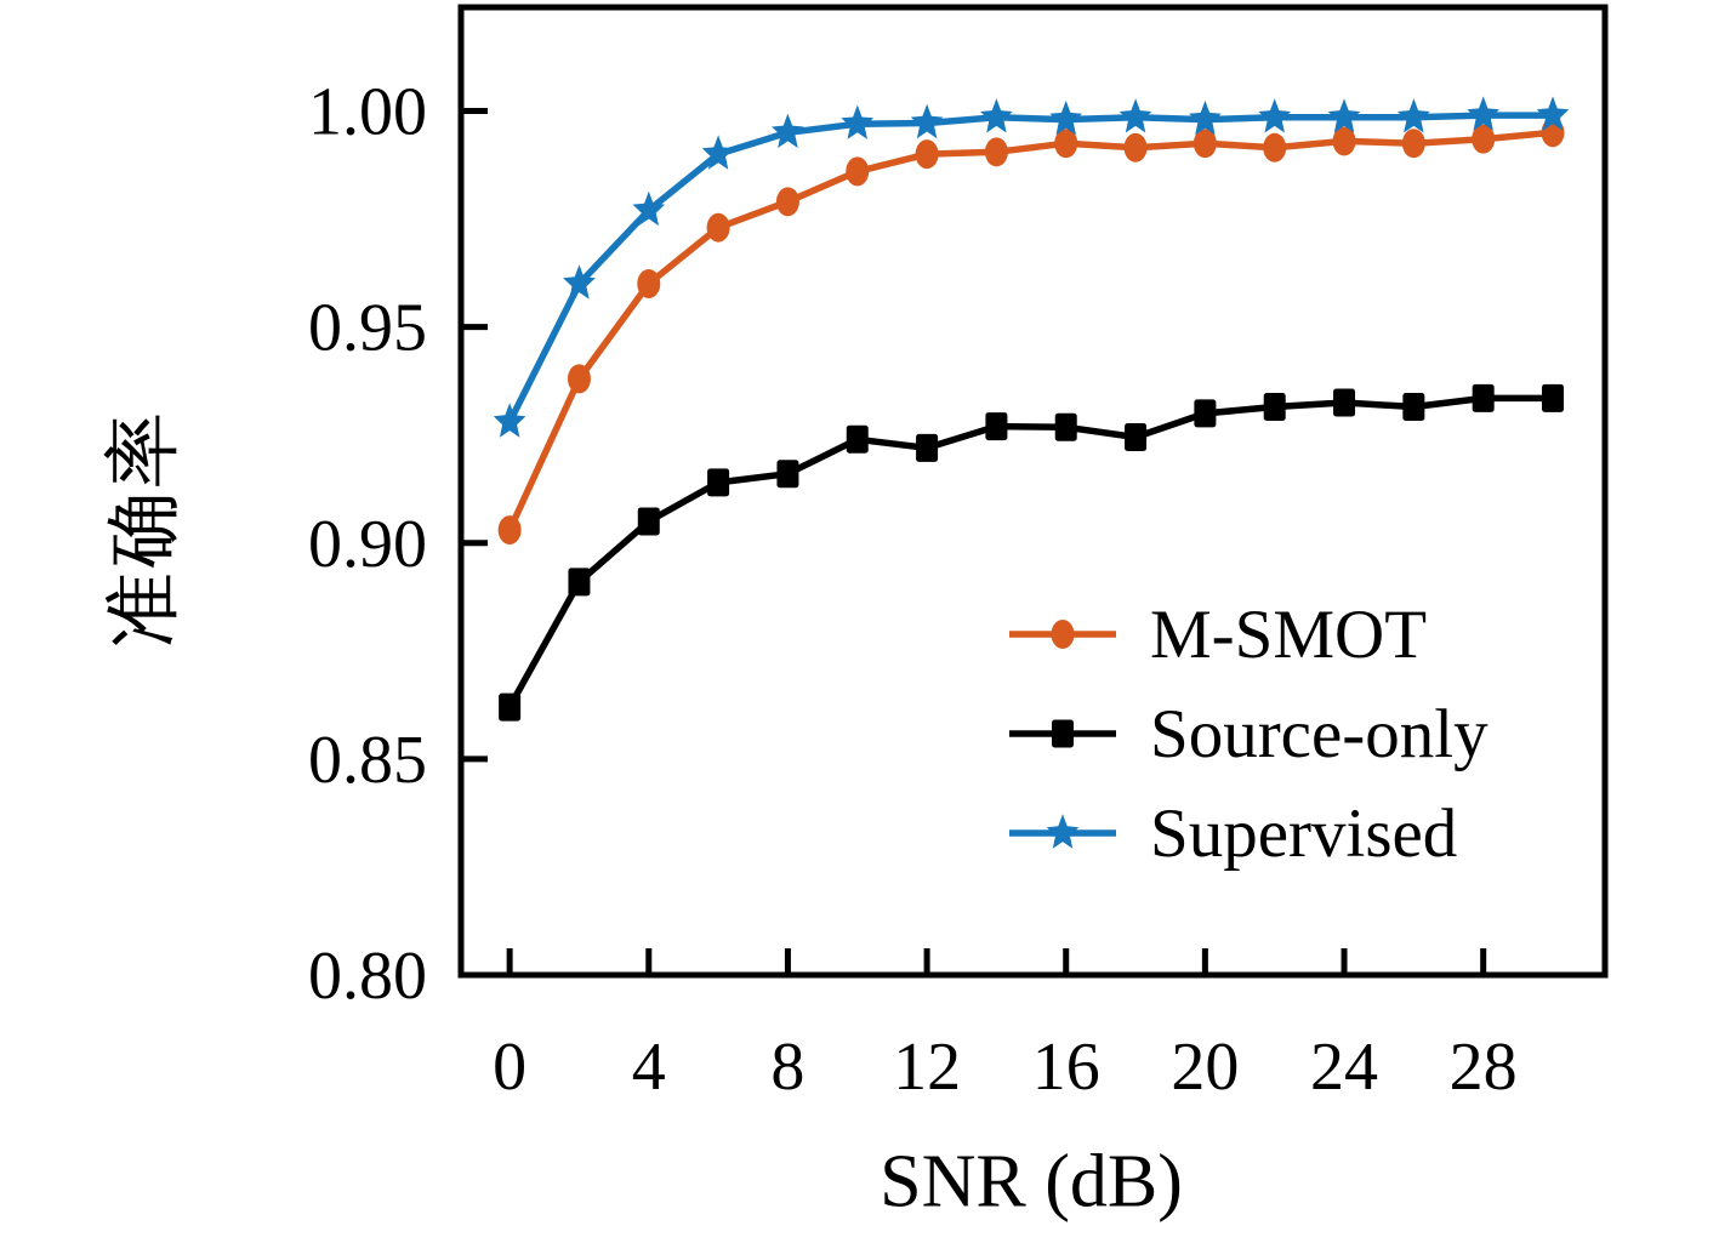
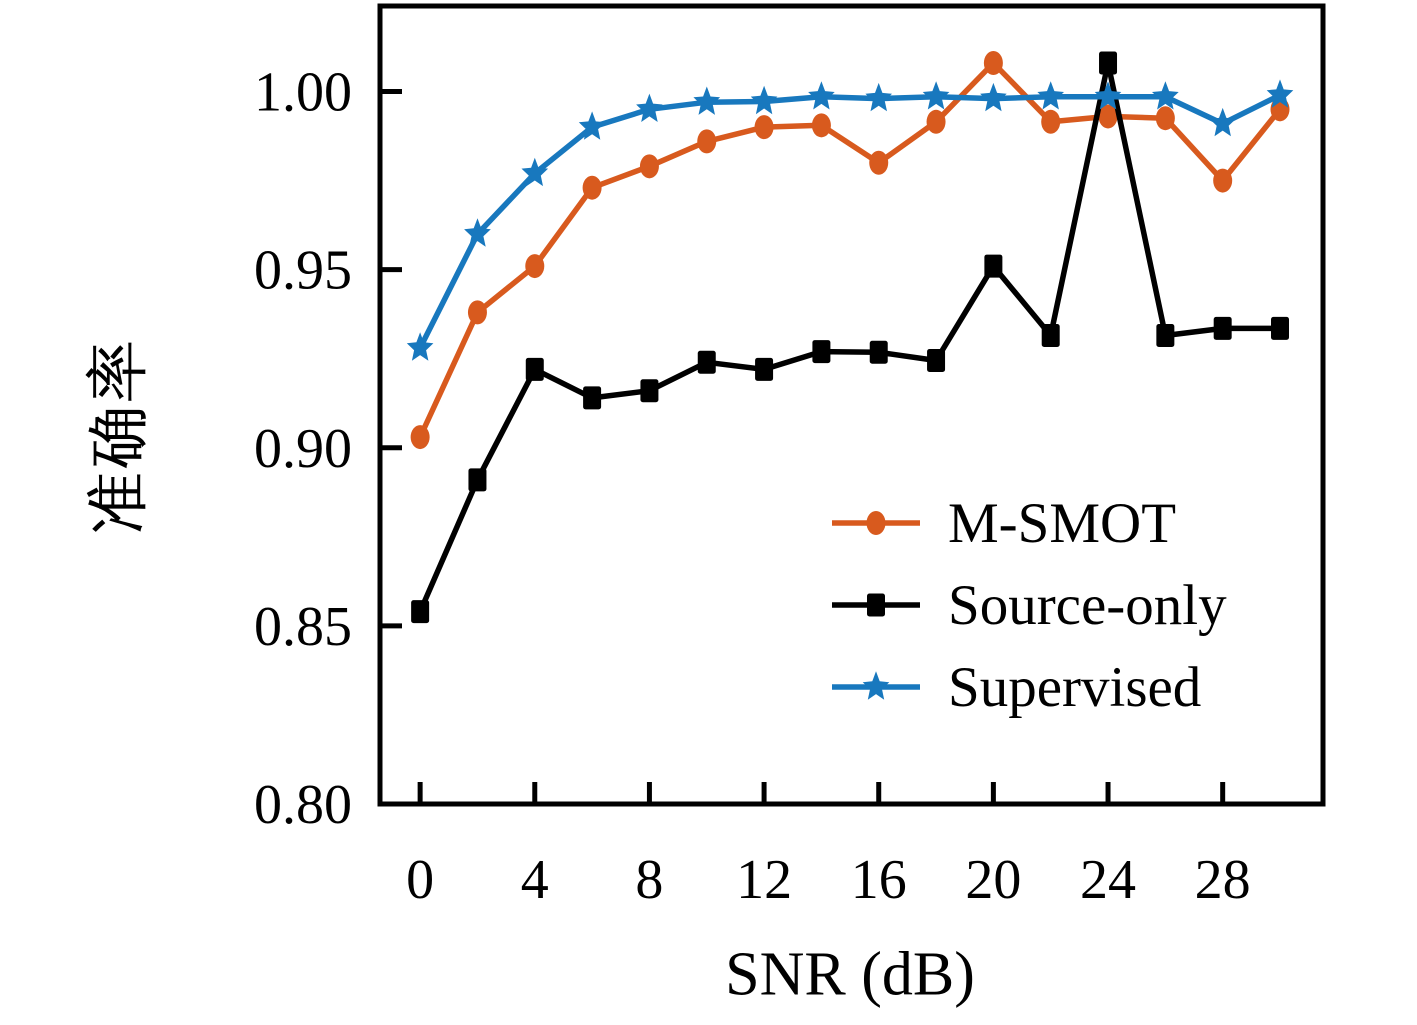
Source-only/0: 0.862 -> 0.854
M-SMOT/4: 0.960 -> 0.951
Source-only/4: 0.905 -> 0.922
M-SMOT/16: 0.993 -> 0.980
M-SMOT/20: 0.993 -> 1.008
Source-only/20: 0.930 -> 0.951
Source-only/24: 0.932 -> 1.008
M-SMOT/28: 0.994 -> 0.975
Supervised/28: 0.999 -> 0.991
